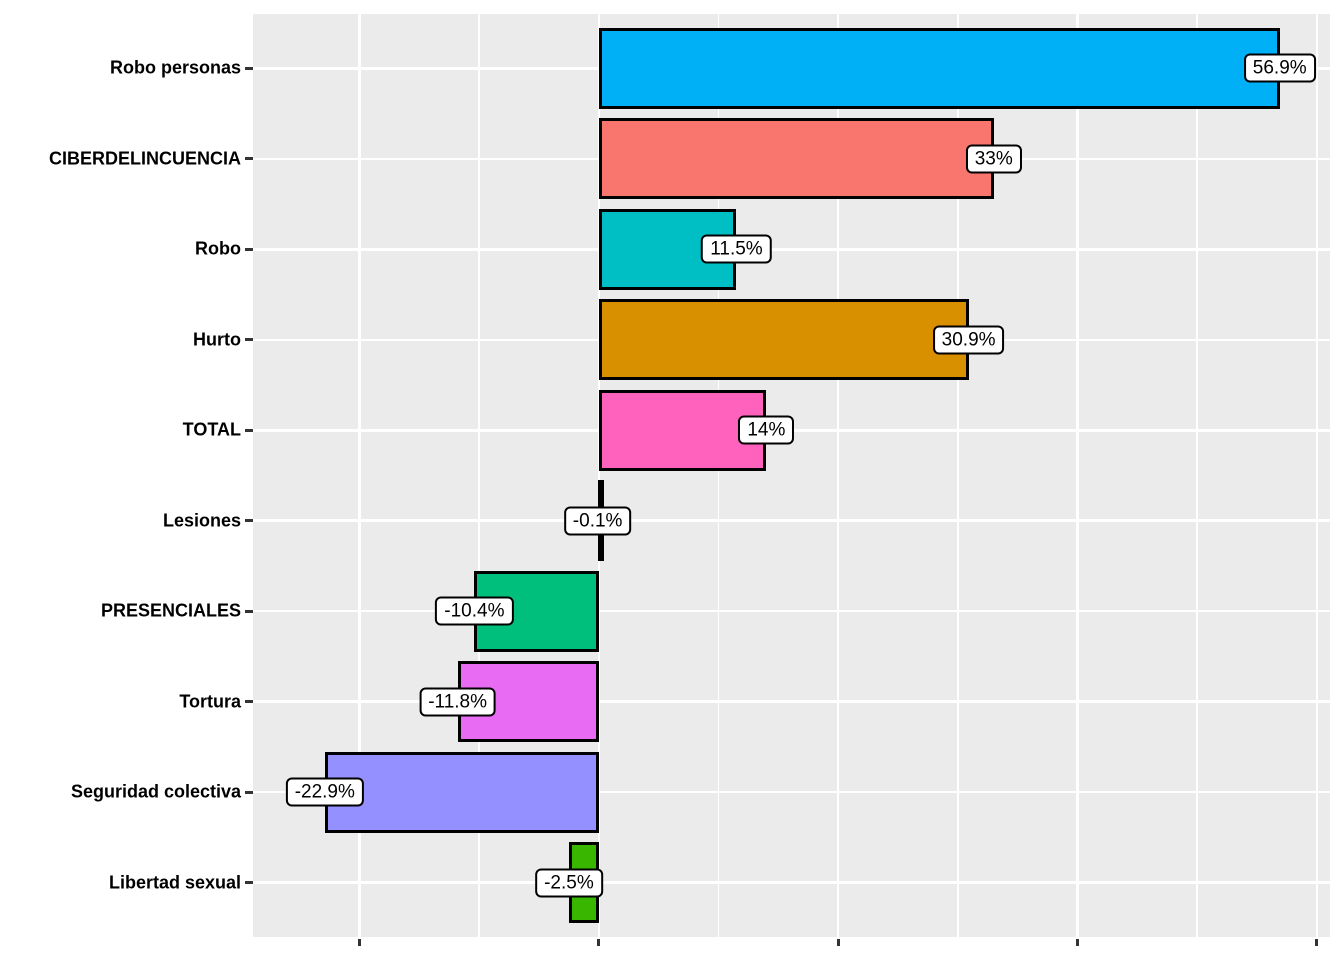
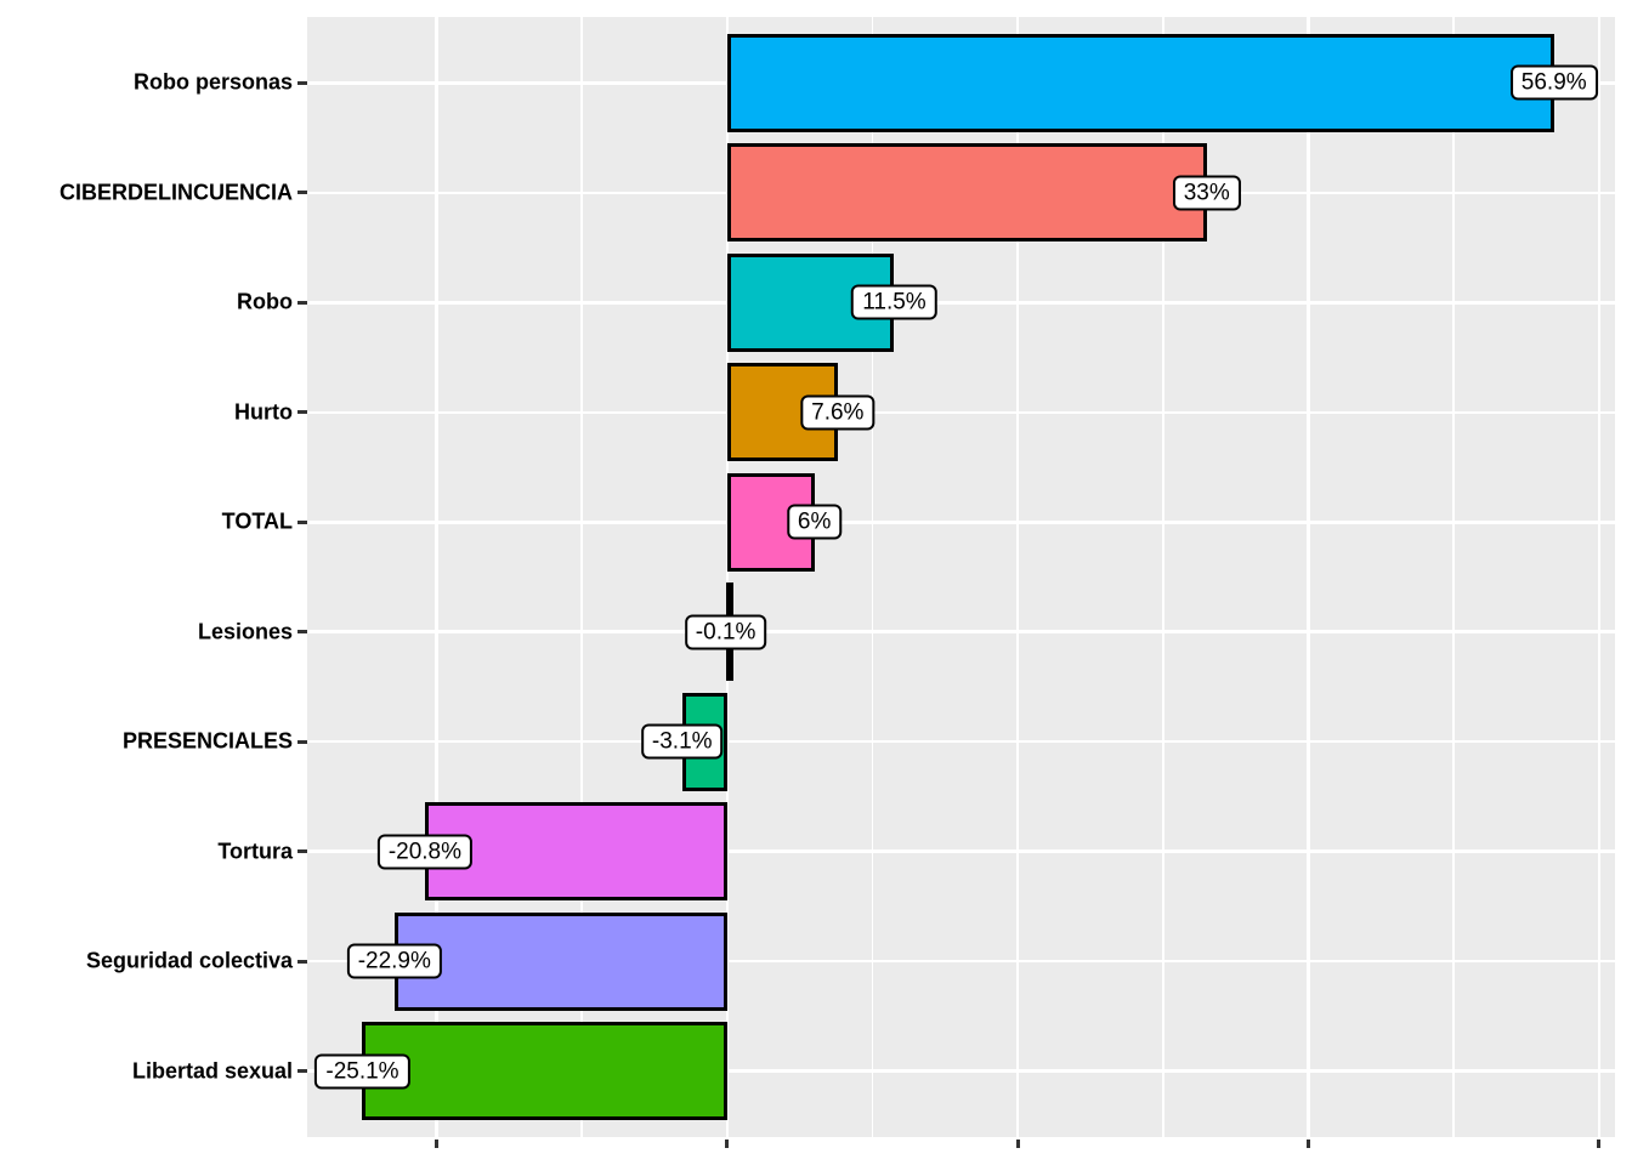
Hurto: 30.9% -> 7.6%
TOTAL: 14% -> 6%
PRESENCIALES: -10.4% -> -3.1%
Tortura: -11.8% -> -20.8%
Libertad sexual: -2.5% -> -25.1%
